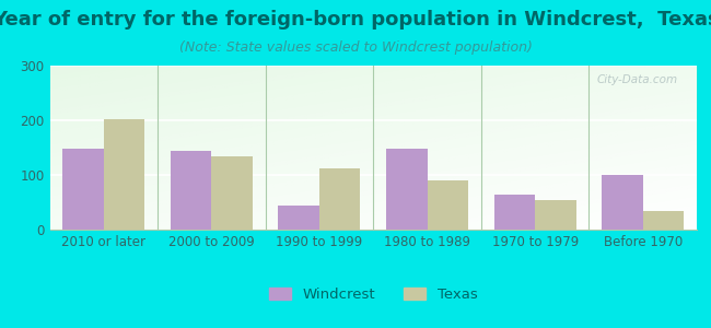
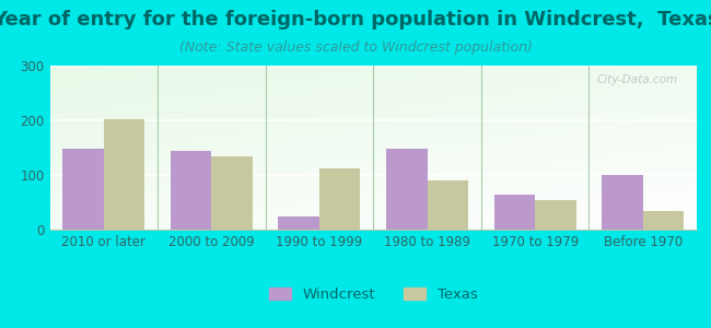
Windcrest/1990 to 1999: 44 -> 25
